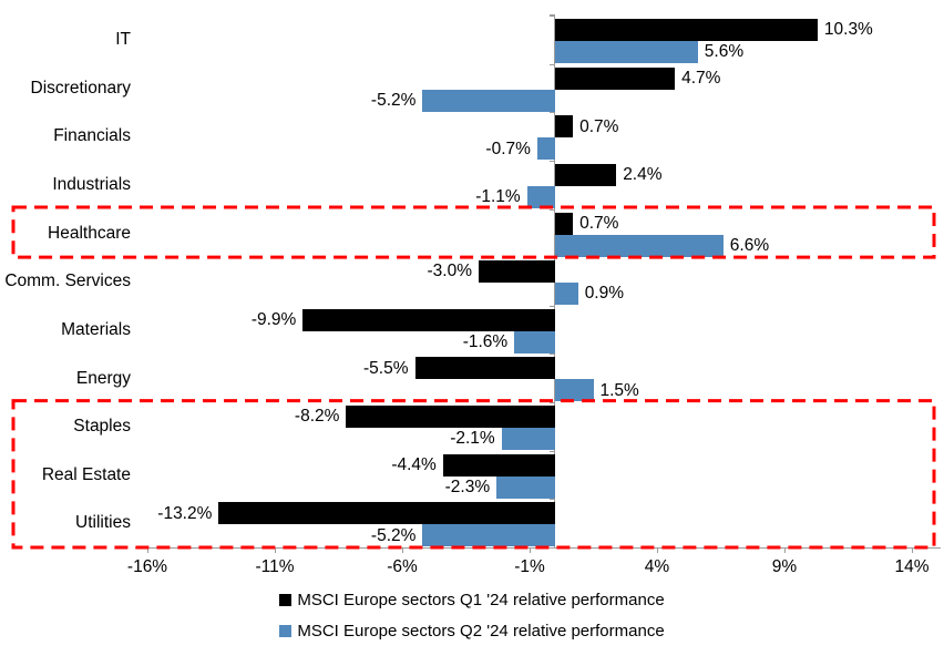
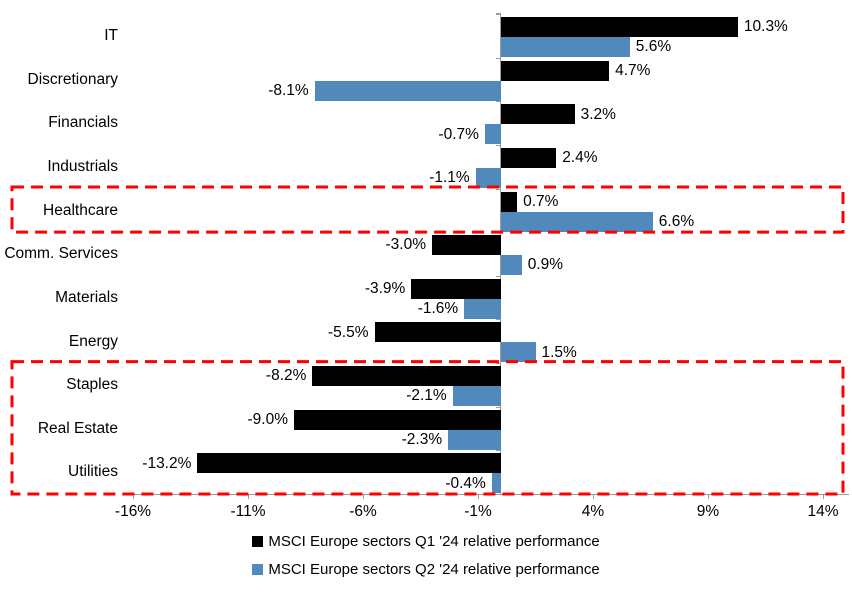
MSCI Europe sectors Q2 '24 relative performance/Discretionary: -5.2% -> -8.1%
MSCI Europe sectors Q1 '24 relative performance/Financials: 0.7% -> 3.2%
MSCI Europe sectors Q1 '24 relative performance/Materials: -9.9% -> -3.9%
MSCI Europe sectors Q1 '24 relative performance/Real Estate: -4.4% -> -9.0%
MSCI Europe sectors Q2 '24 relative performance/Utilities: -5.2% -> -0.4%
